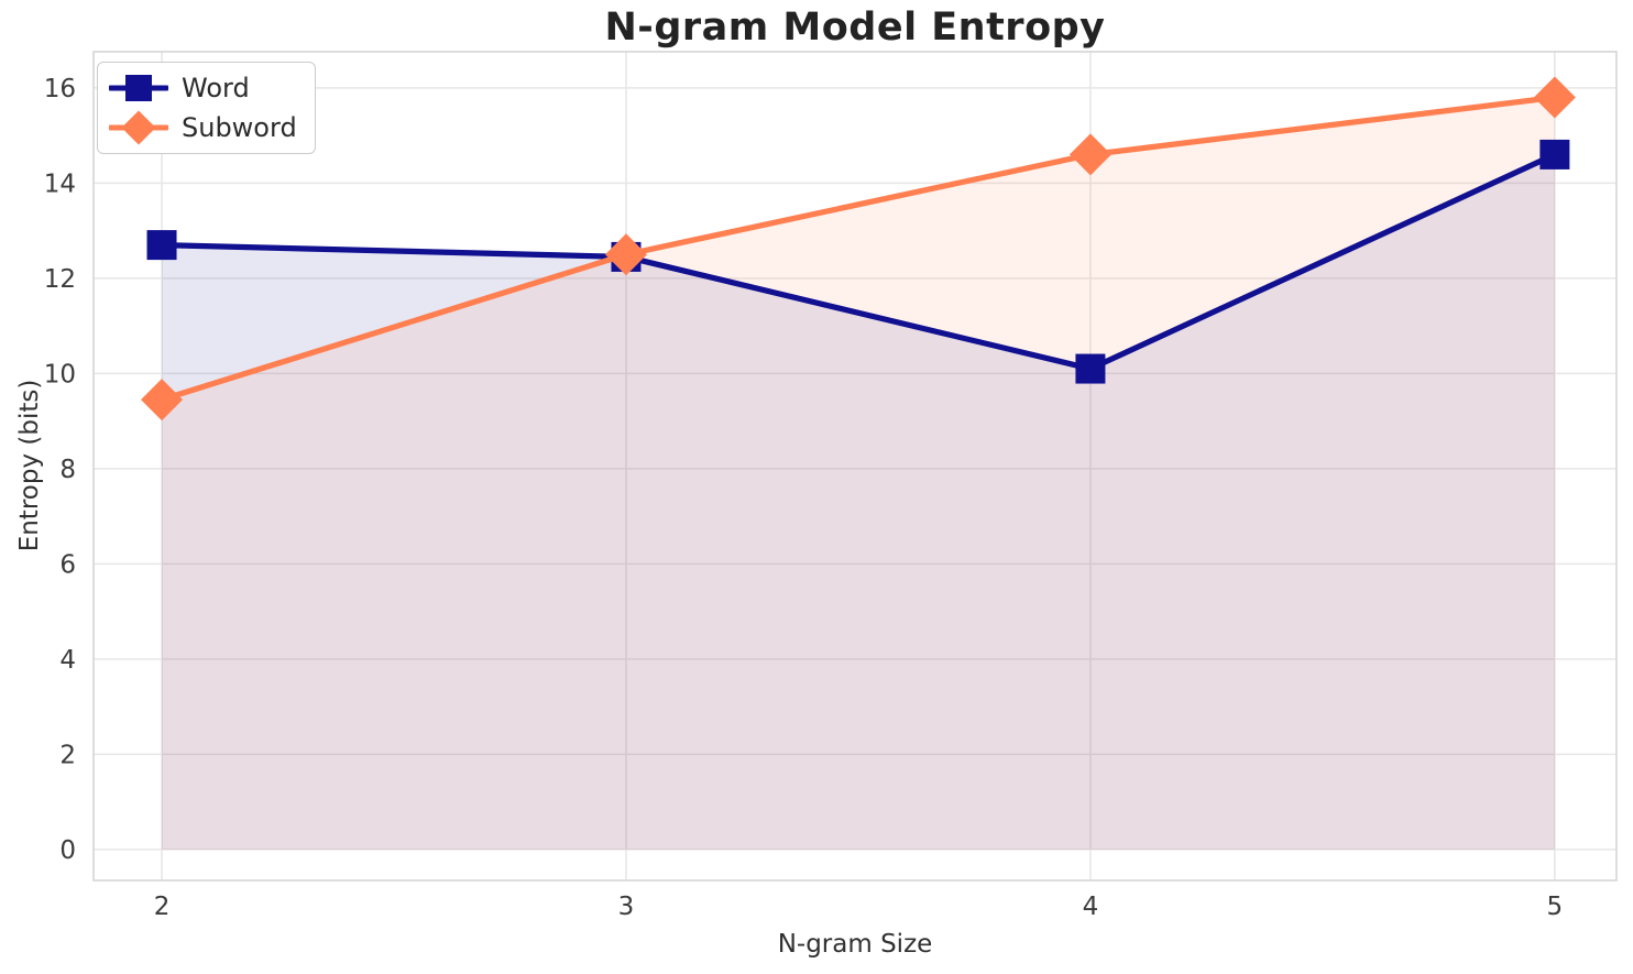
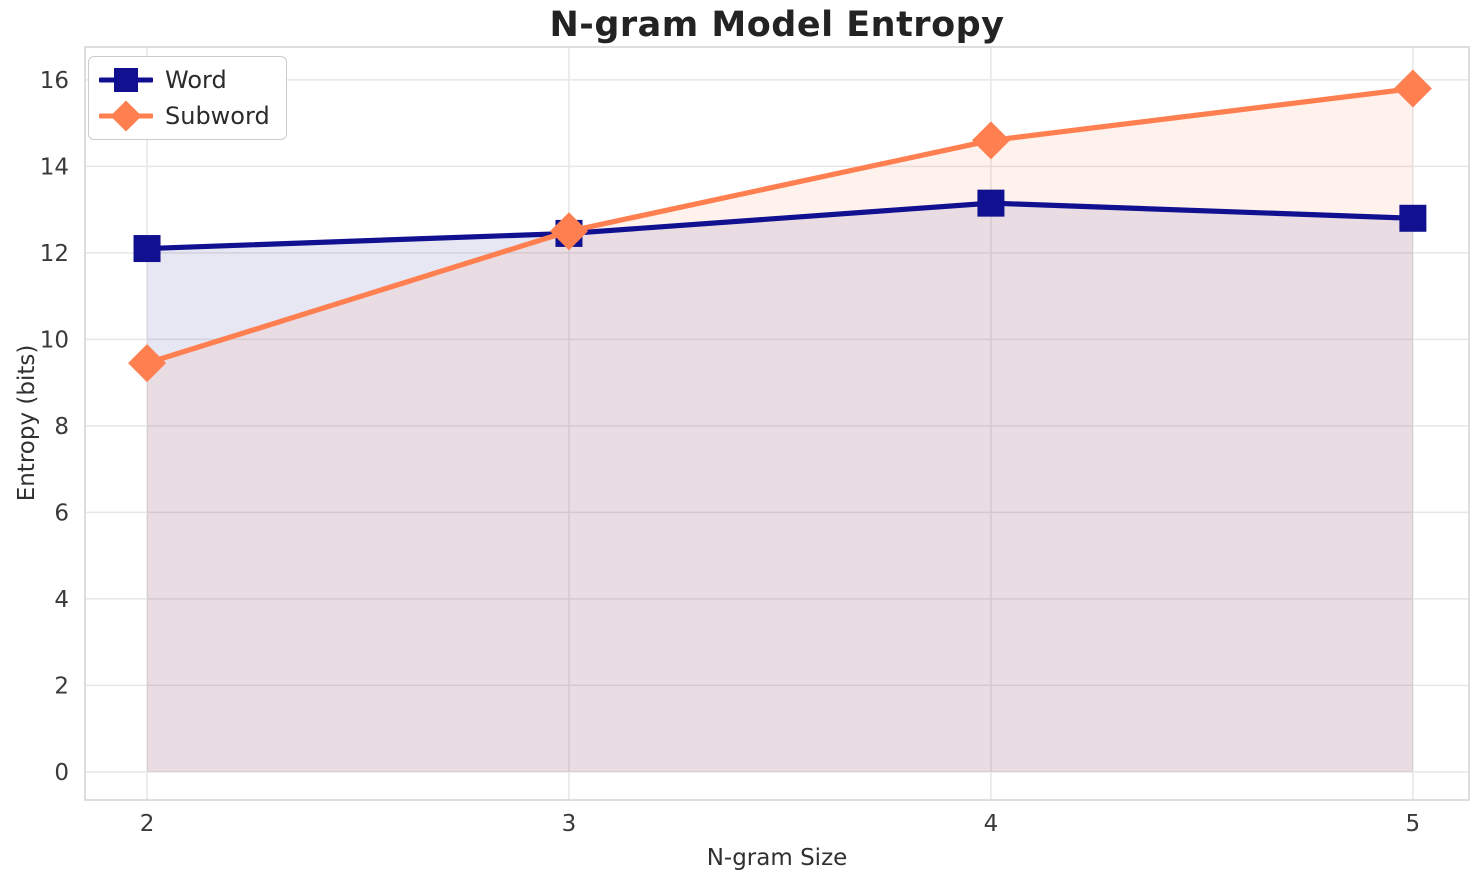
Word/2: 12.7 -> 12.1
Word/4: 10.1 -> 13.2
Word/5: 14.6 -> 12.8
